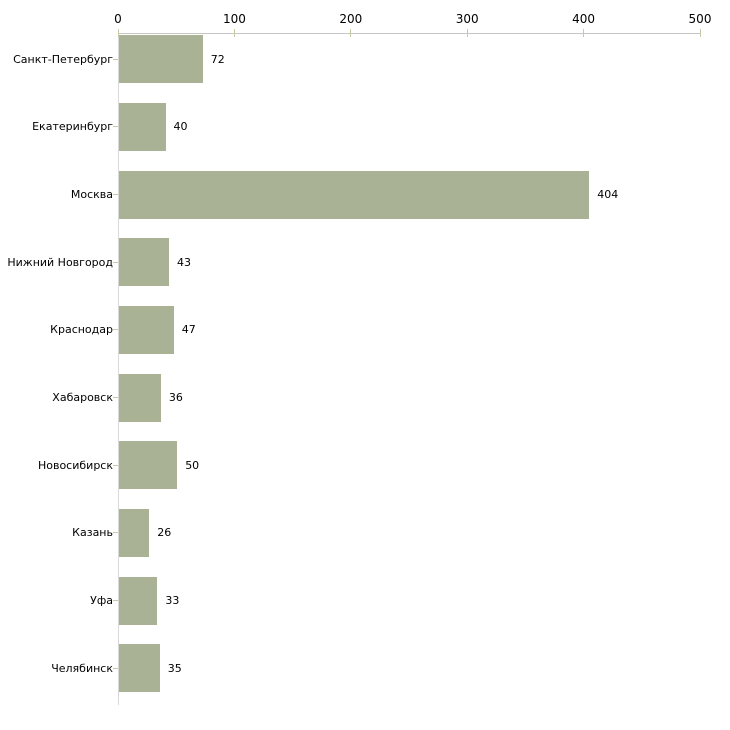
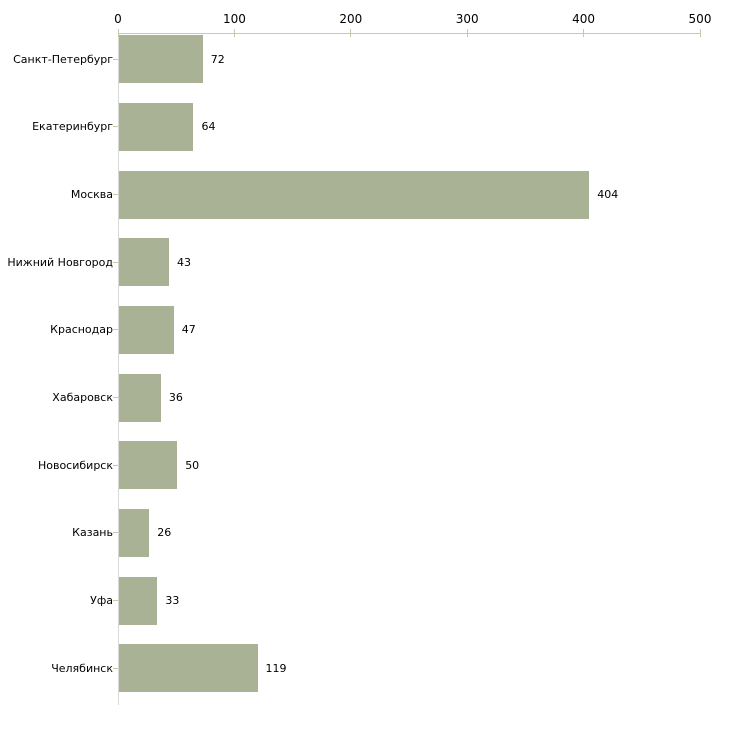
Екатеринбург: 40 -> 64
Челябинск: 35 -> 119
